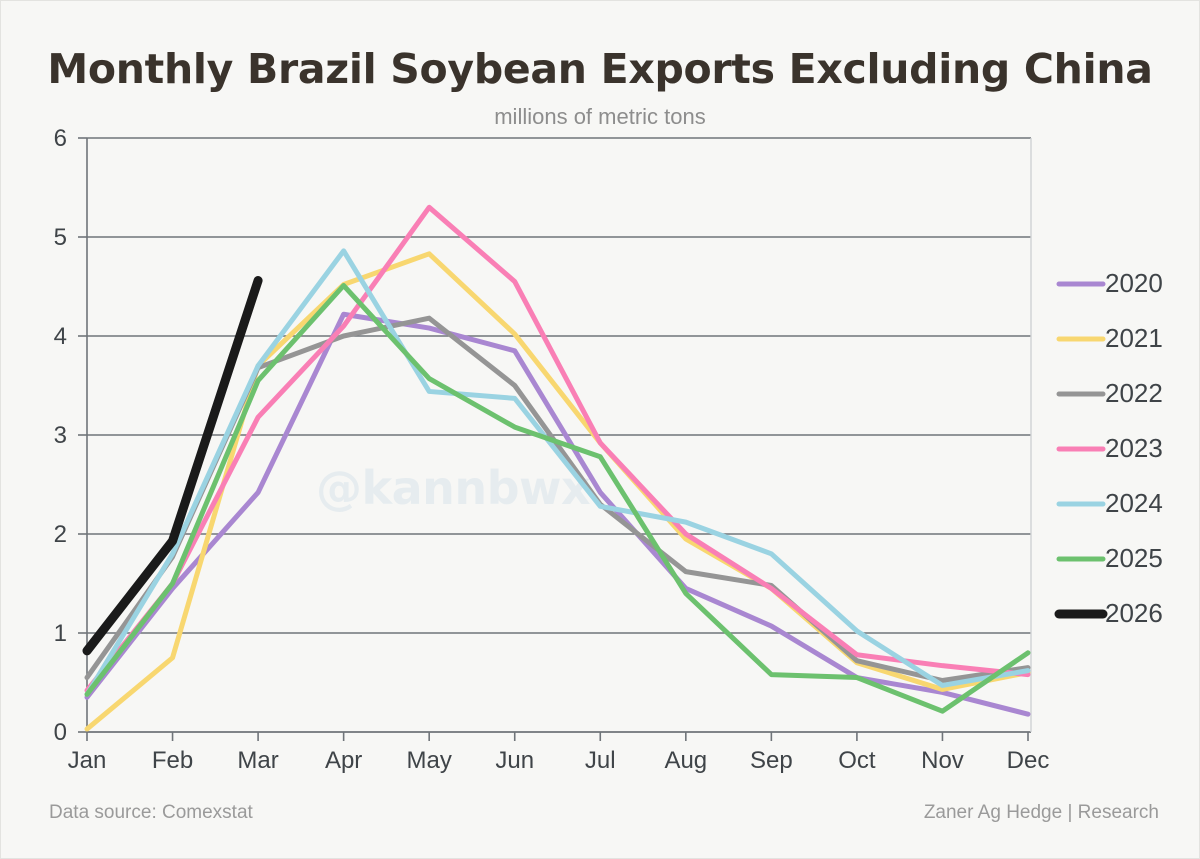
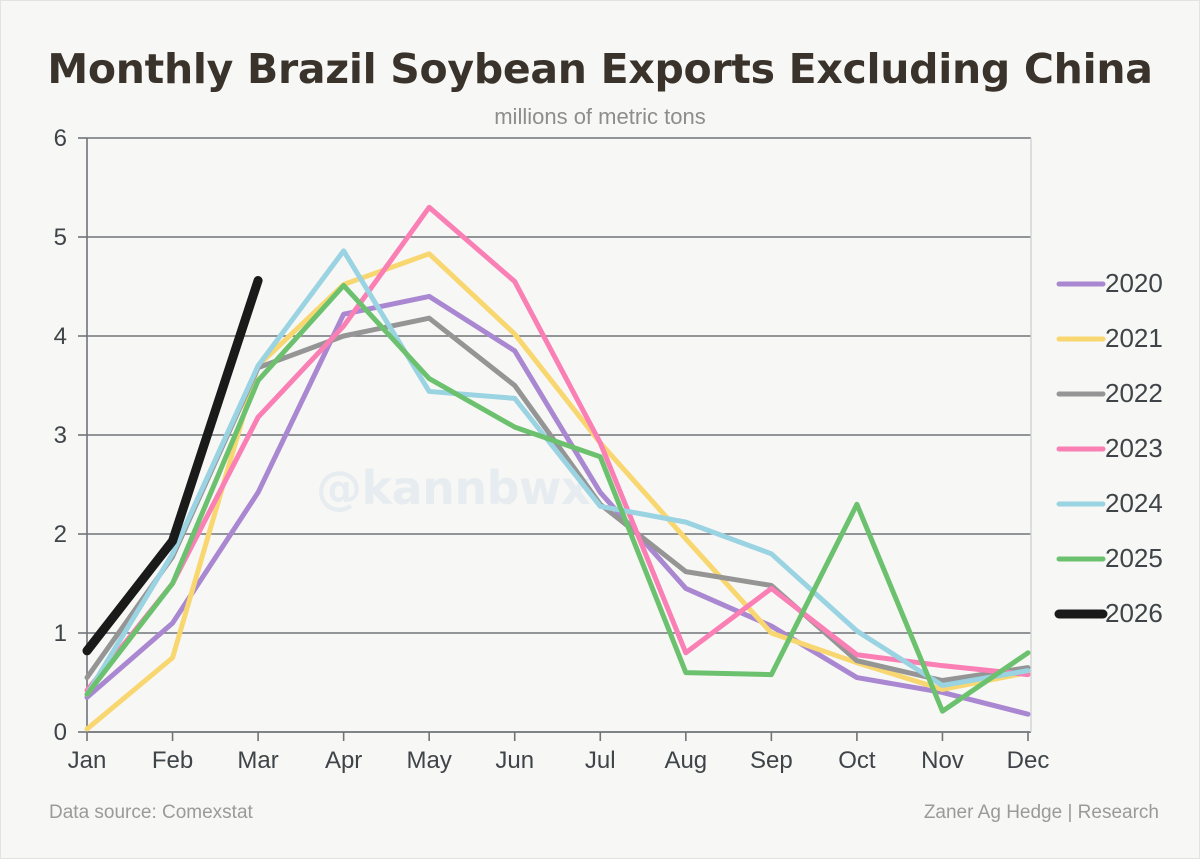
2020/Feb: 1.4 -> 1.1
2020/May: 4.1 -> 4.4
2023/Aug: 2.0 -> 0.8
2025/Aug: 1.4 -> 0.6
2021/Sep: 1.4 -> 1.0
2025/Oct: 0.6 -> 2.3
